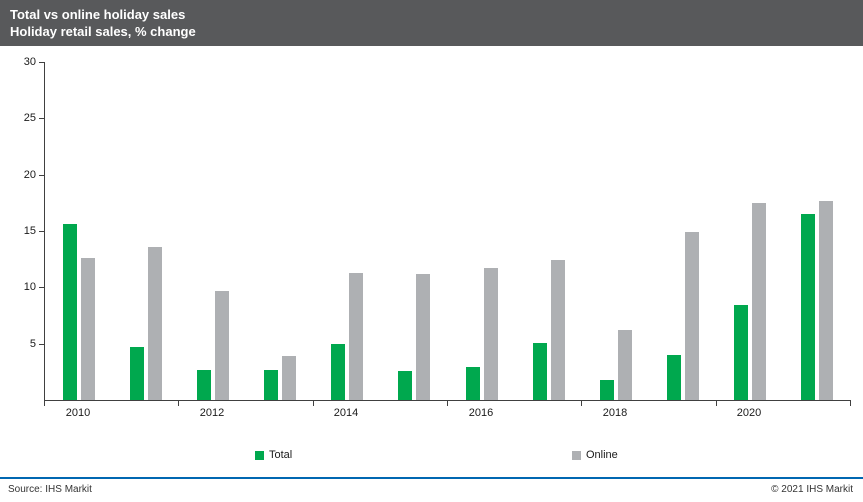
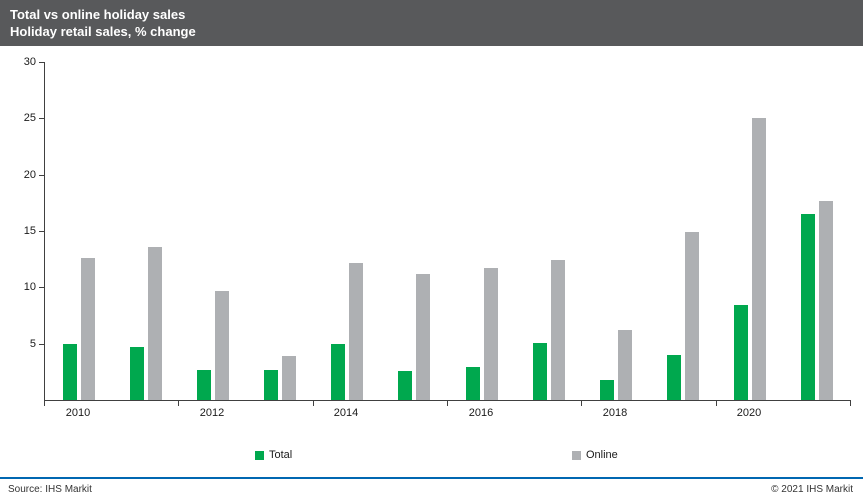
Total/2010: 15.6 -> 5.0
Online/2014: 11.3 -> 12.2
Online/2020: 17.5 -> 25.0
